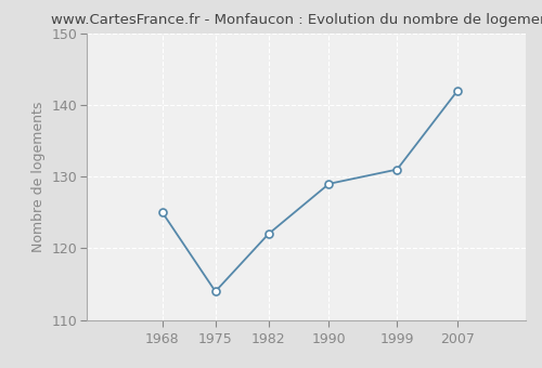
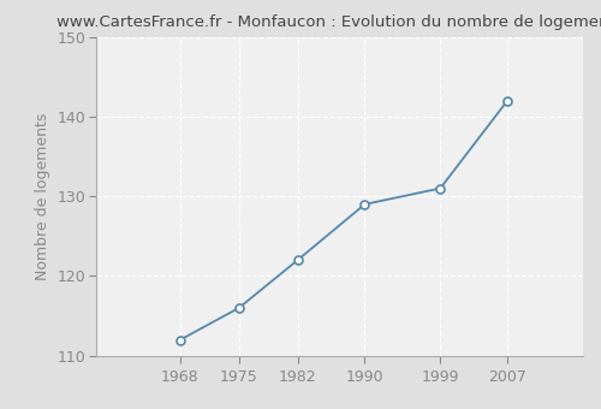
1968: 125 -> 112
1975: 114 -> 116
